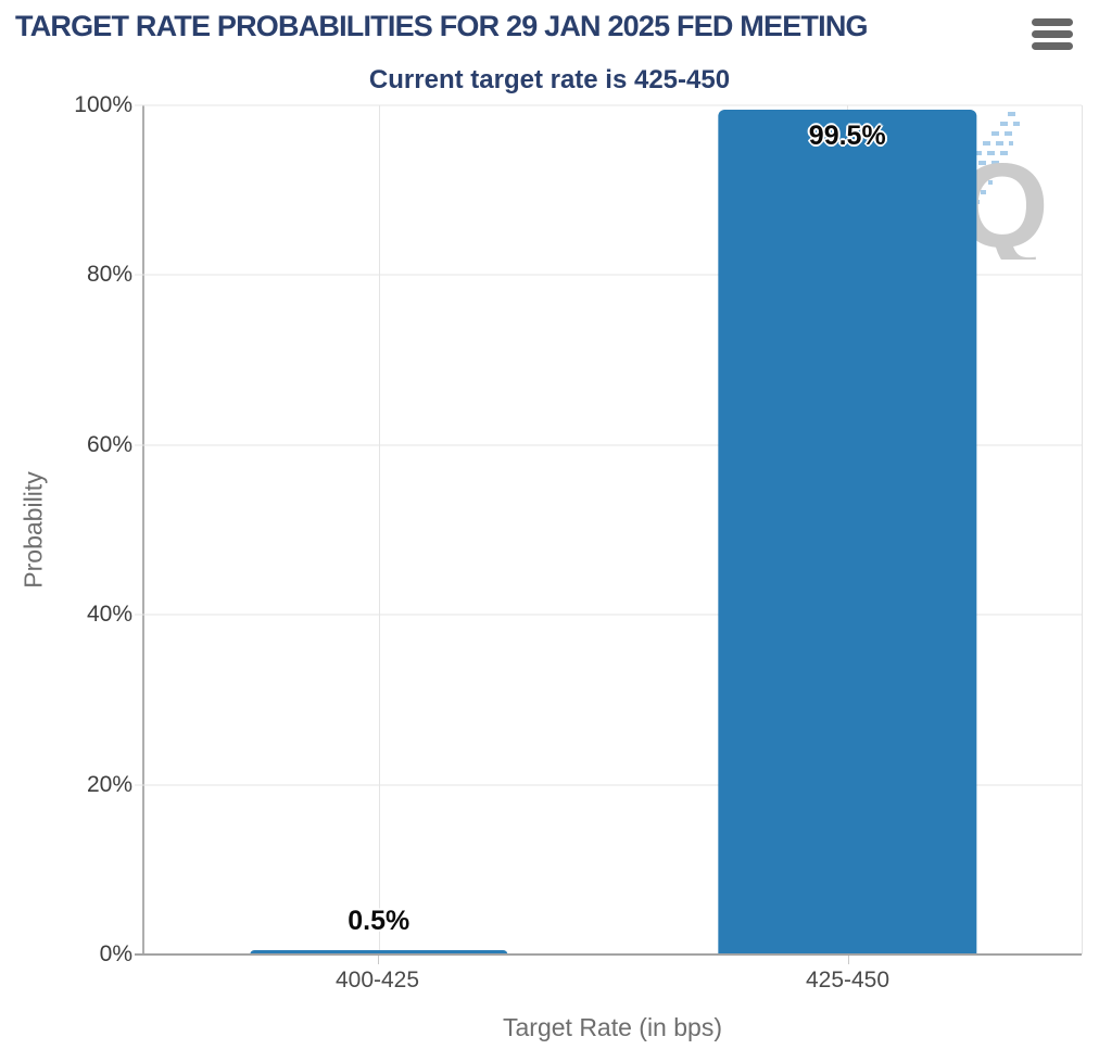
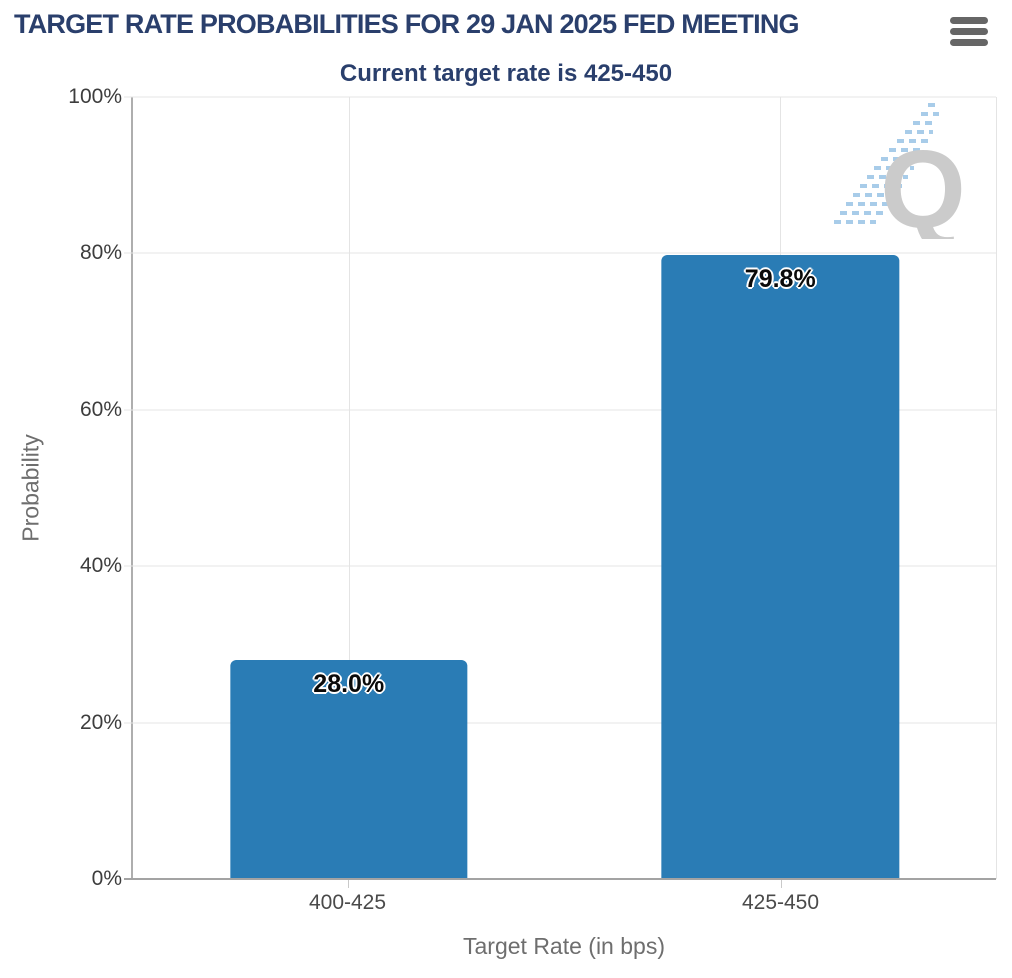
400-425: 0.5% -> 28.0%
425-450: 99.5% -> 79.8%
